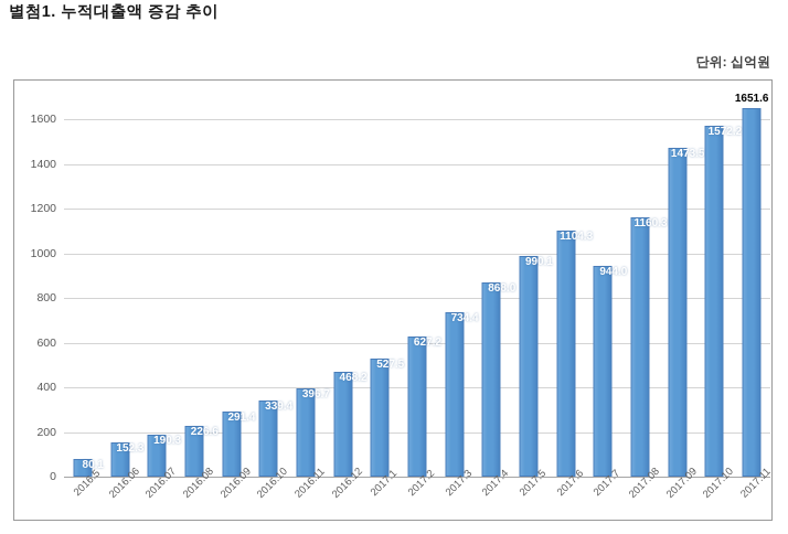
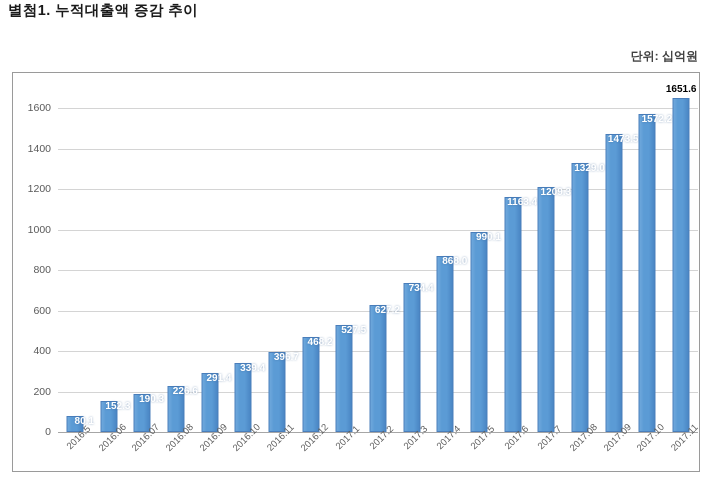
2017.6: 1104.3 -> 1163.4
2017.7: 944.0 -> 1209.3
2017.08: 1160.3 -> 1329.0
